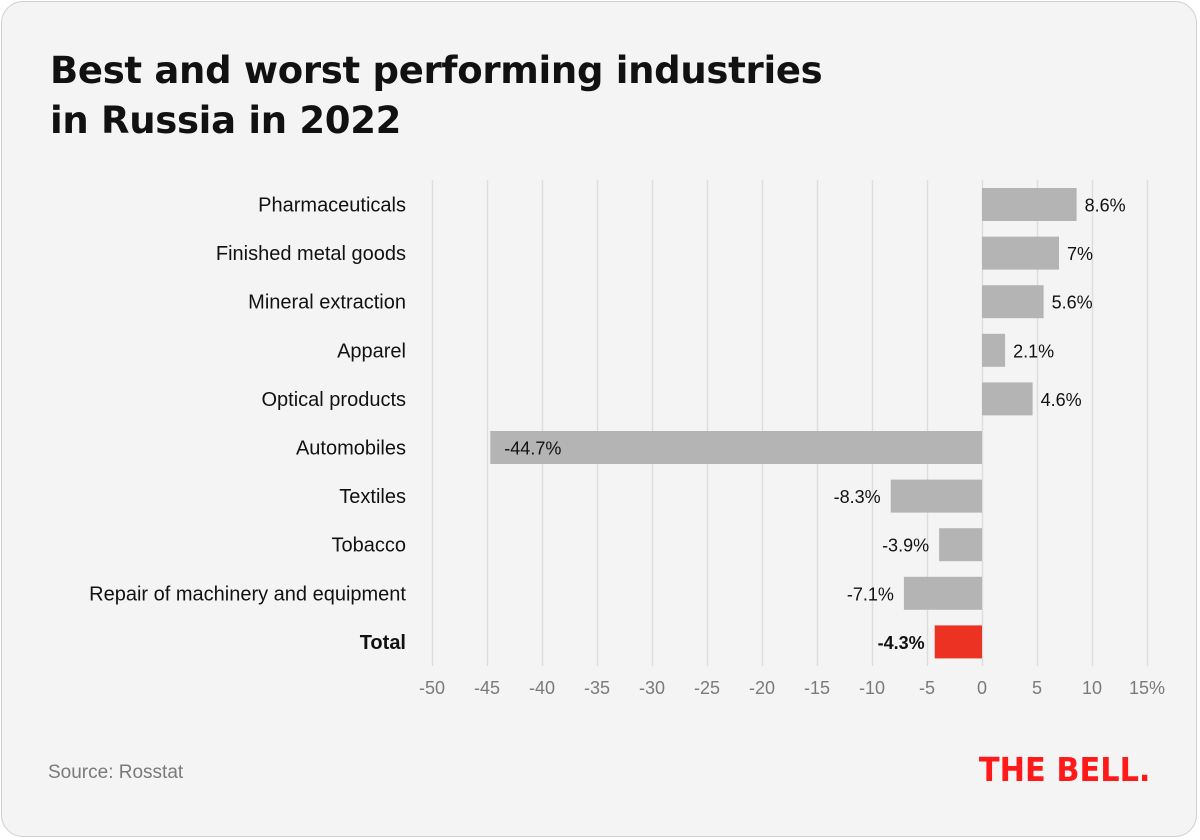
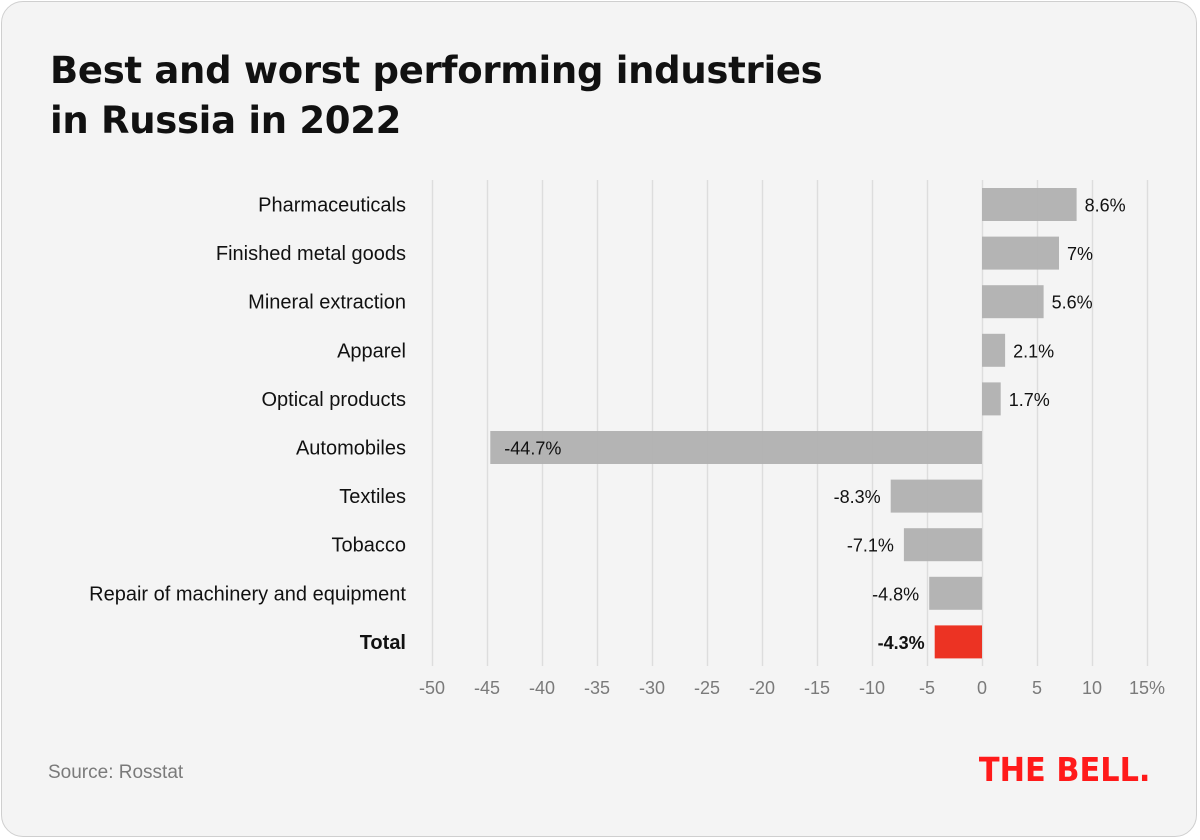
Optical products: 4.6% -> 1.7%
Tobacco: -3.9% -> -7.1%
Repair of machinery and equipment: -7.1% -> -4.8%
